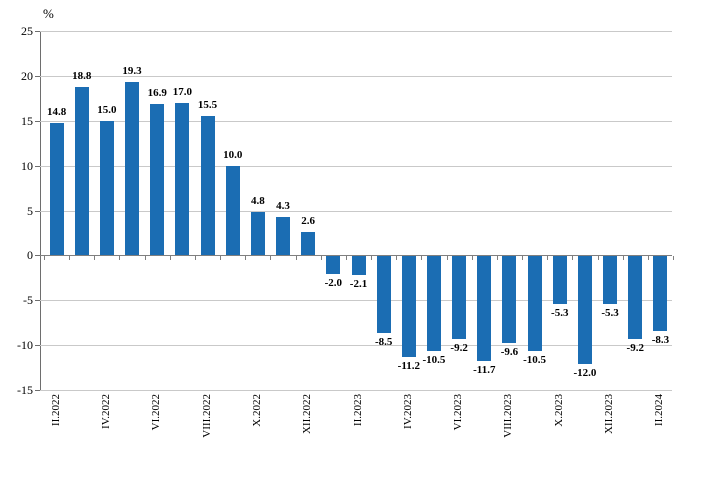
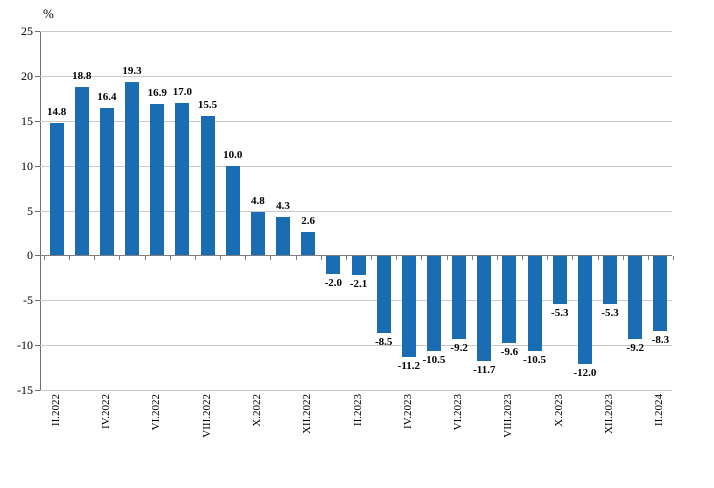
IV.2022: 15.0 -> 16.4
